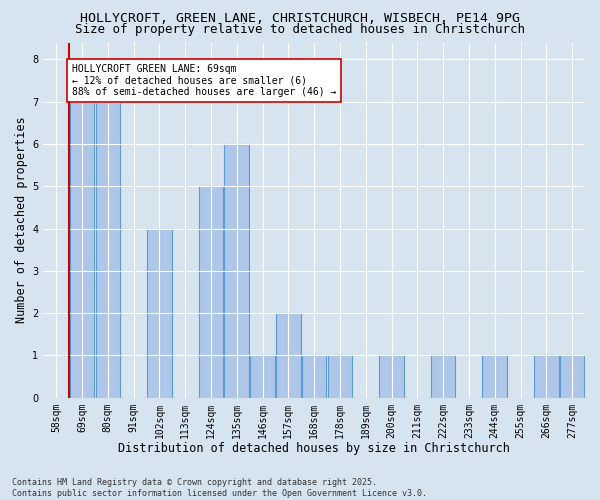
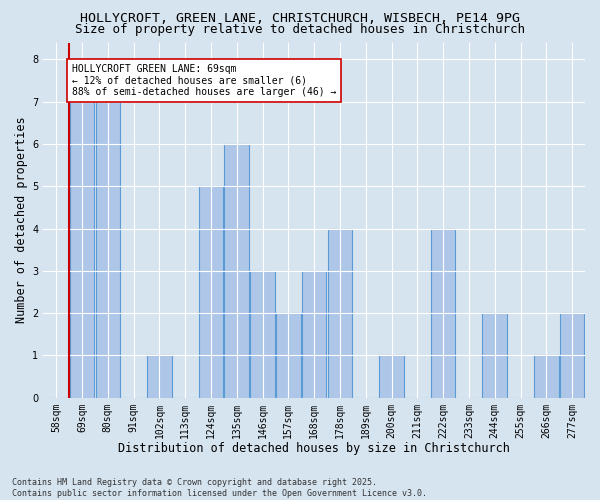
102sqm: 4 -> 1
146sqm: 1 -> 3
168sqm: 1 -> 3
178sqm: 1 -> 4
222sqm: 1 -> 4
244sqm: 1 -> 2
277sqm: 1 -> 2
